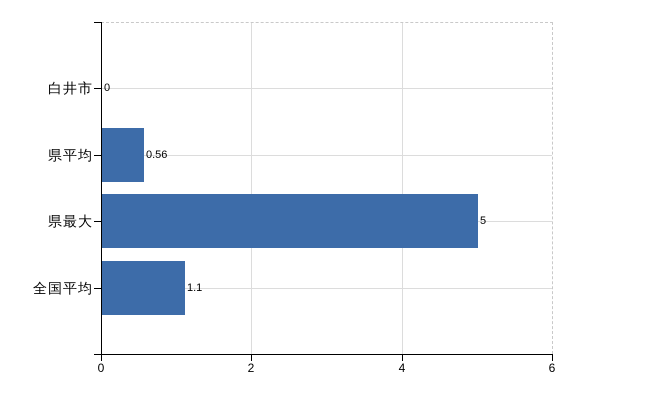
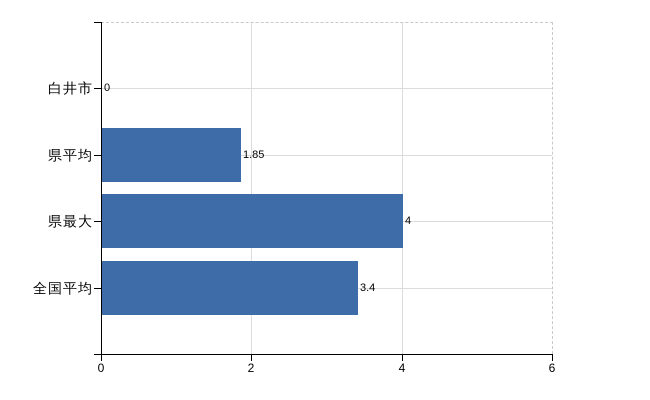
県平均: 0.56 -> 1.85
県最大: 5 -> 4
全国平均: 1.1 -> 3.4
